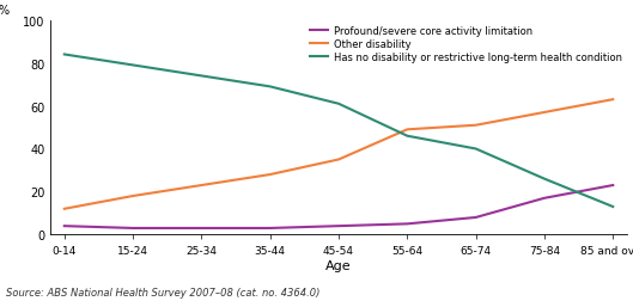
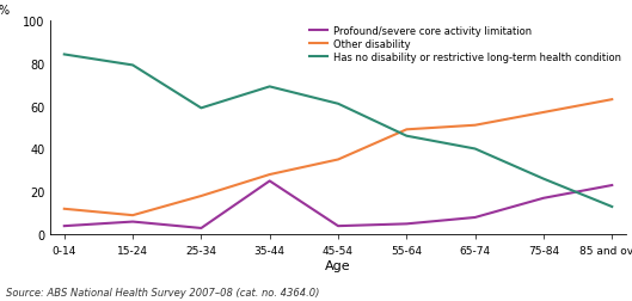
Profound/severe core activity limitation/15-24: 3 -> 6
Other disability/15-24: 18 -> 9
Other disability/25-34: 23 -> 18
Has no disability or restrictive long-term health condition/25-34: 74 -> 59
Profound/severe core activity limitation/35-44: 3 -> 25
